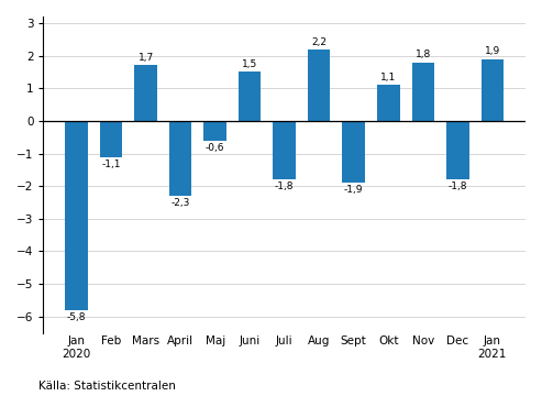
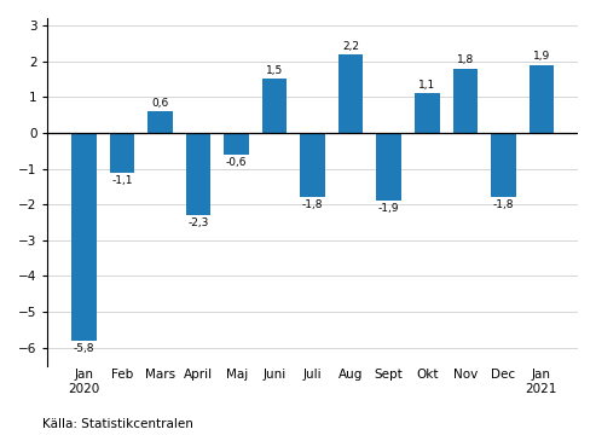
Mars: 1,7 -> 0,6
